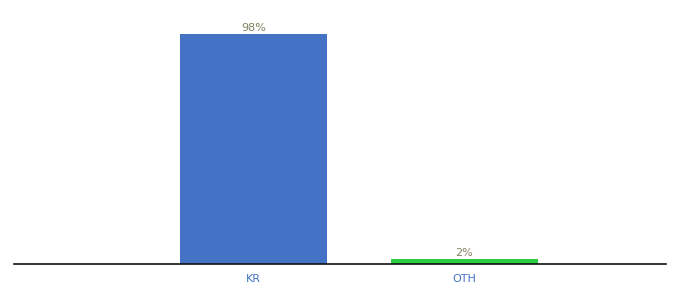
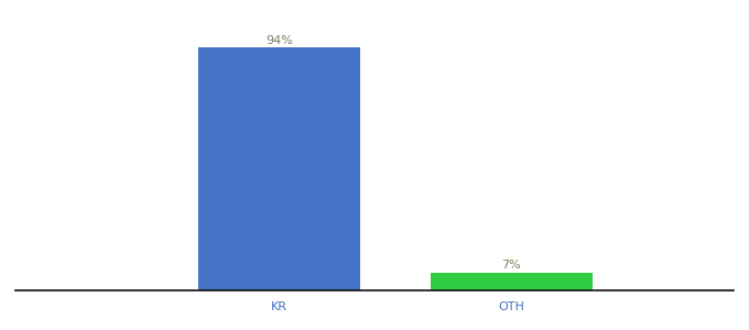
KR: 98% -> 94%
OTH: 2% -> 7%
